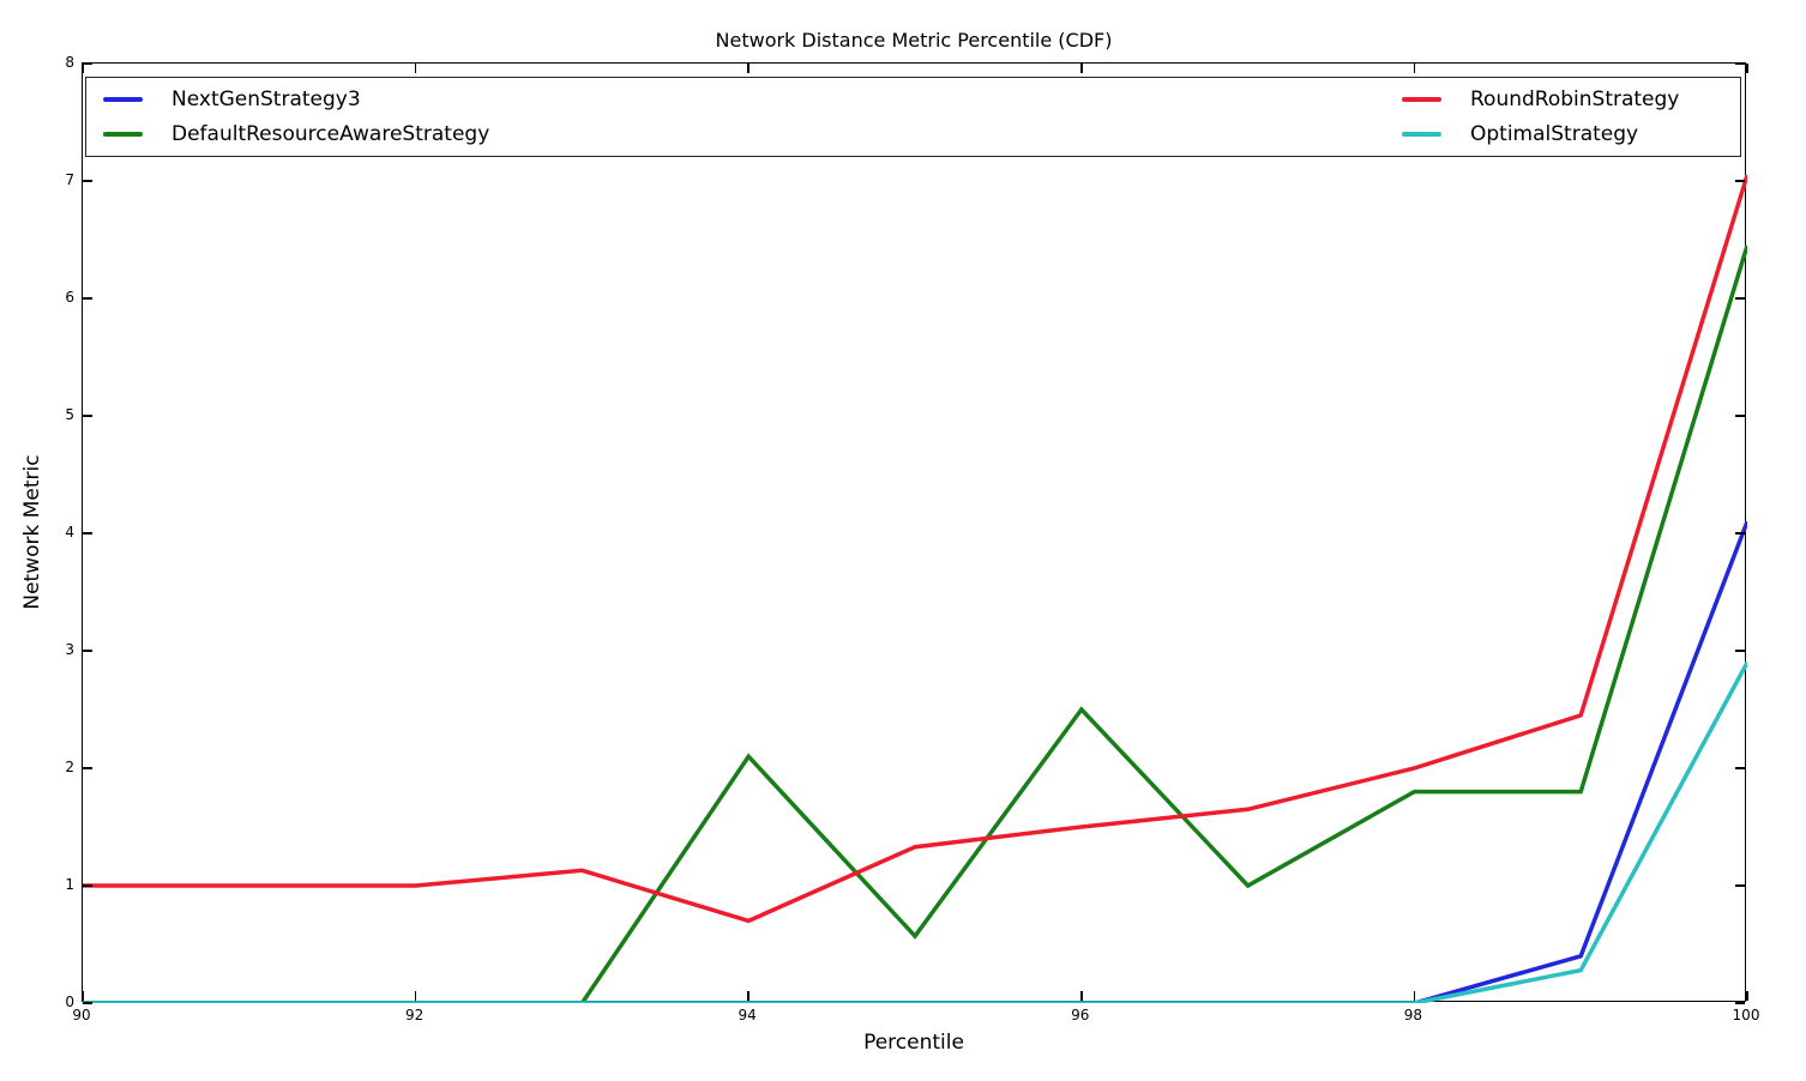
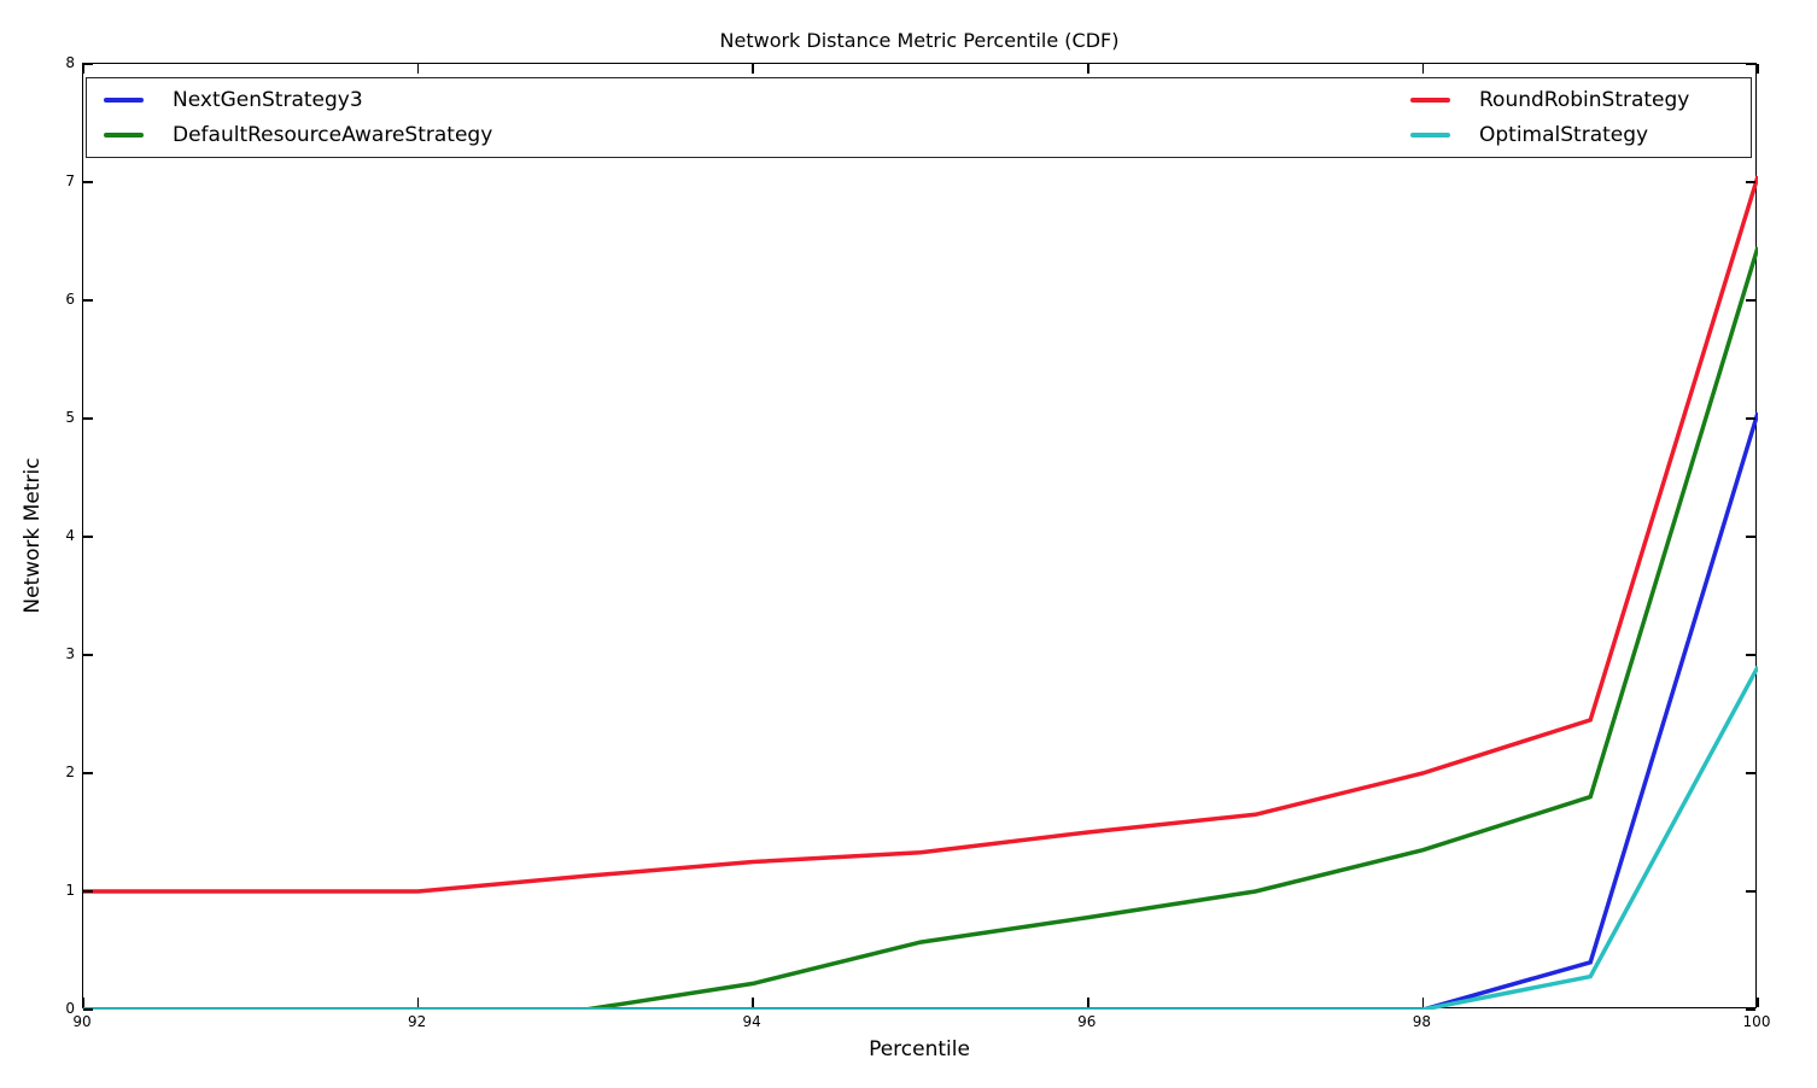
DefaultResourceAwareStrategy/94: 2.1 -> 0.2
RoundRobinStrategy/94: 0.7 -> 1.2
DefaultResourceAwareStrategy/96: 2.5 -> 0.8
DefaultResourceAwareStrategy/98: 1.8 -> 1.4
NextGenStrategy3/100: 4.1 -> 5.0
